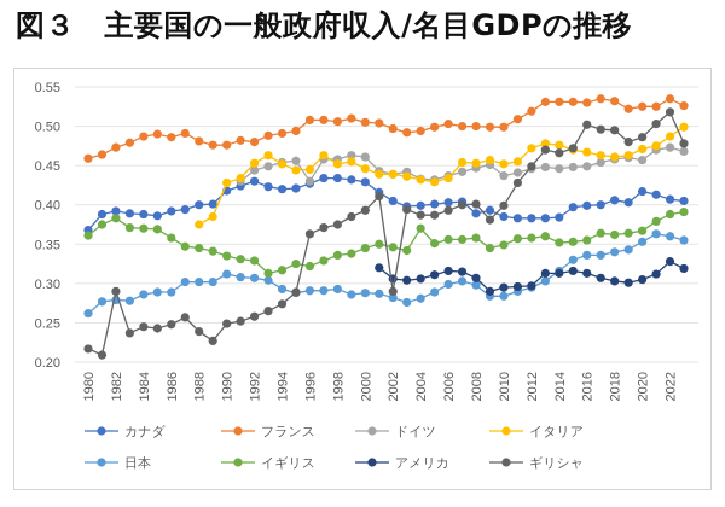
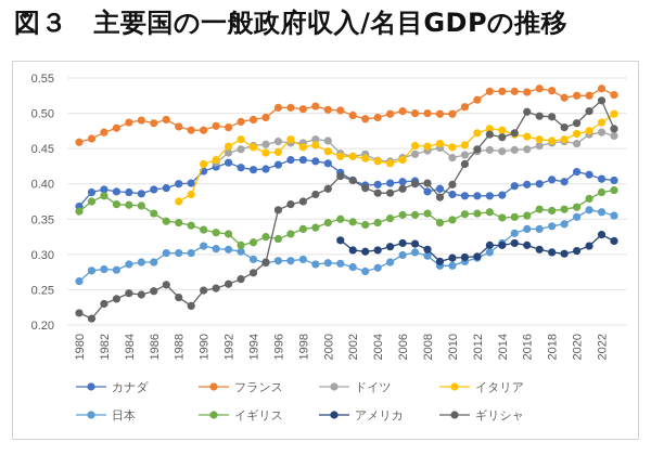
ギリシャ/1982: 0.29 -> 0.23
ドイツ/1996: 0.43 -> 0.46
ギリシャ/2002: 0.29 -> 0.41
イギリス/2004: 0.37 -> 0.34
